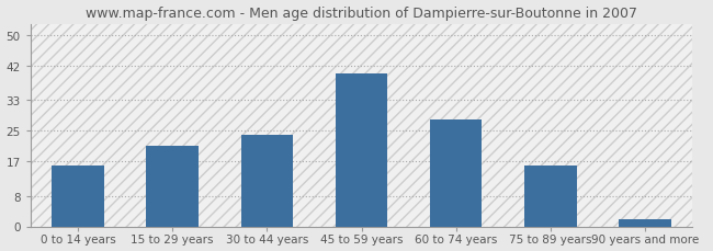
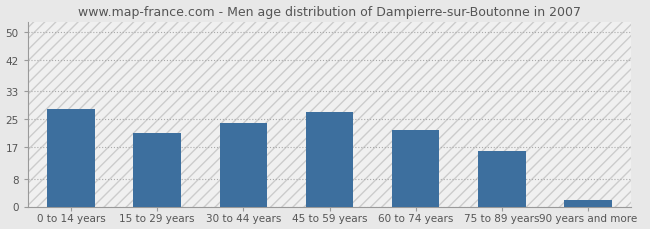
0 to 14 years: 16 -> 28
45 to 59 years: 40 -> 27
60 to 74 years: 28 -> 22
